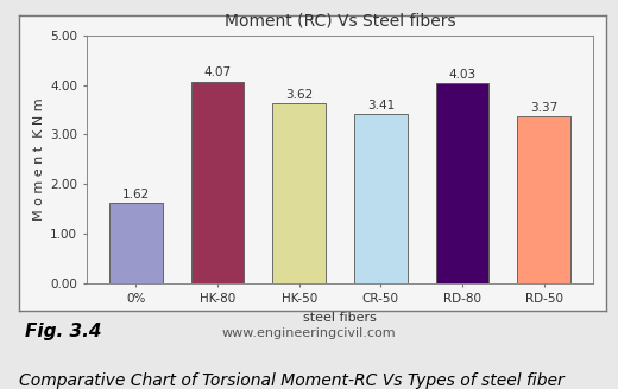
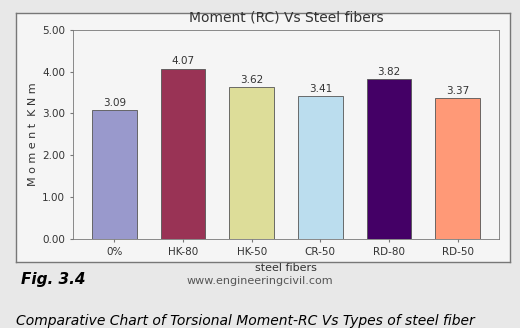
0%: 1.62 -> 3.09
RD-80: 4.03 -> 3.82
